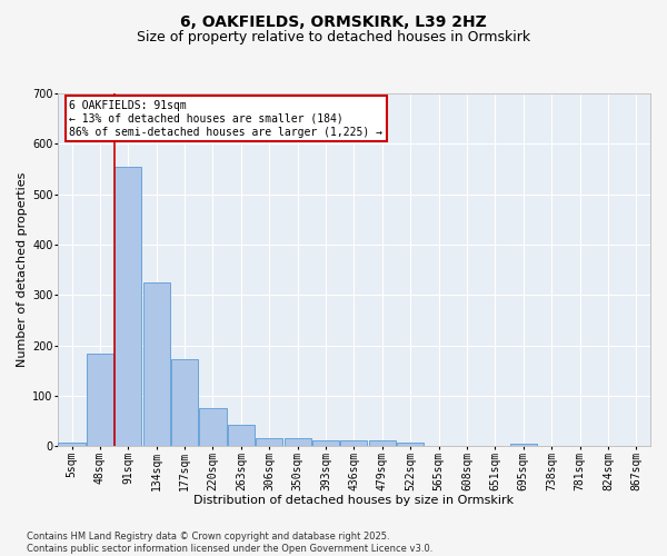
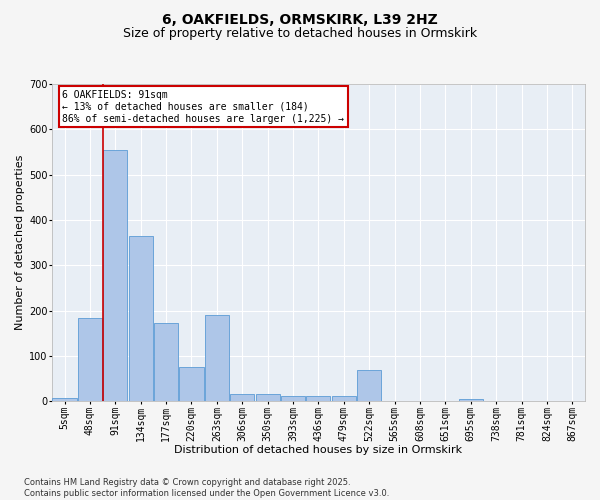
134sqm: 325 -> 365
263sqm: 43 -> 190
522sqm: 8 -> 70
